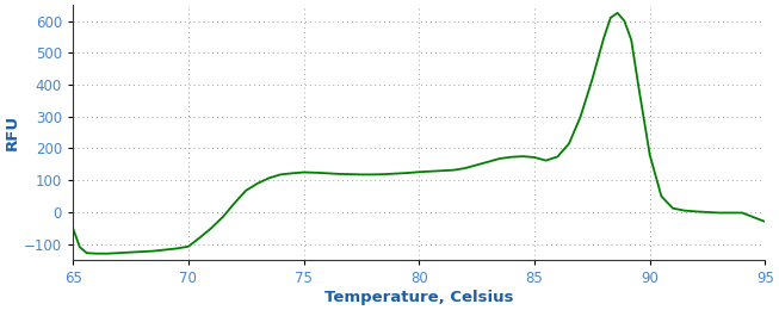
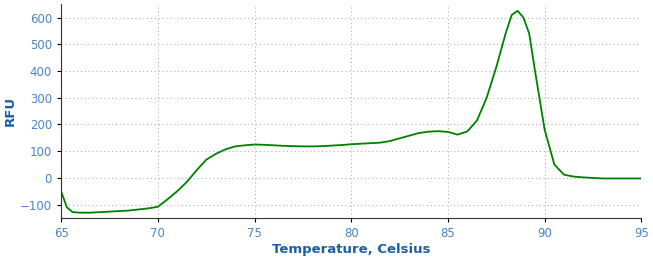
95: -30 -> -2
